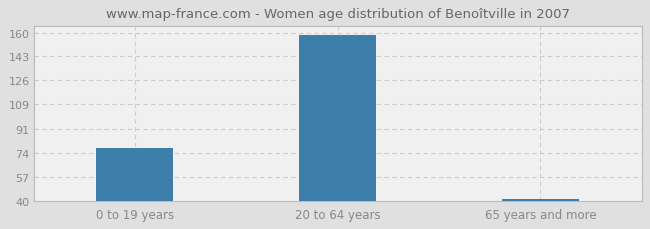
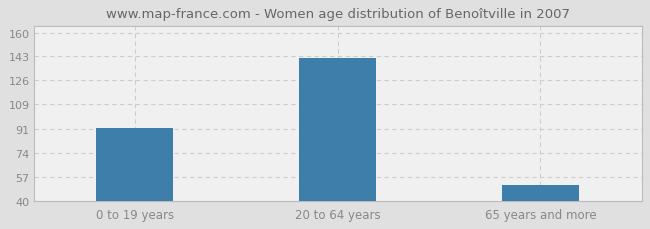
0 to 19 years: 78 -> 92
20 to 64 years: 158 -> 142
65 years and more: 41 -> 51
